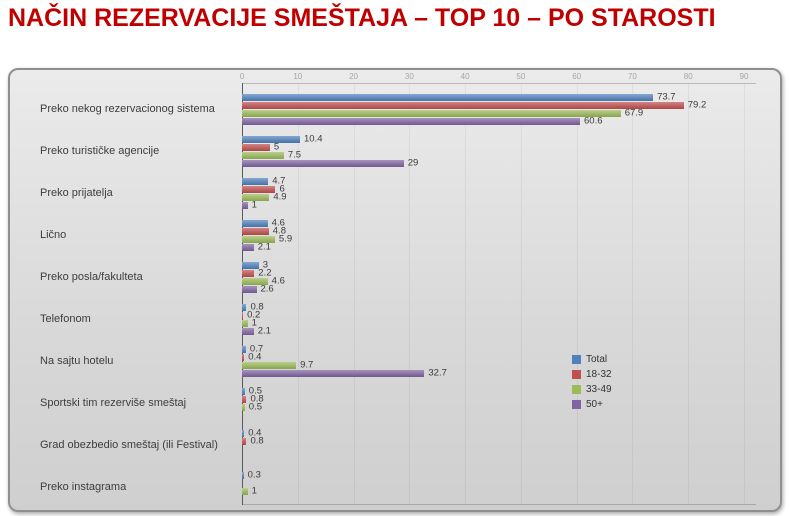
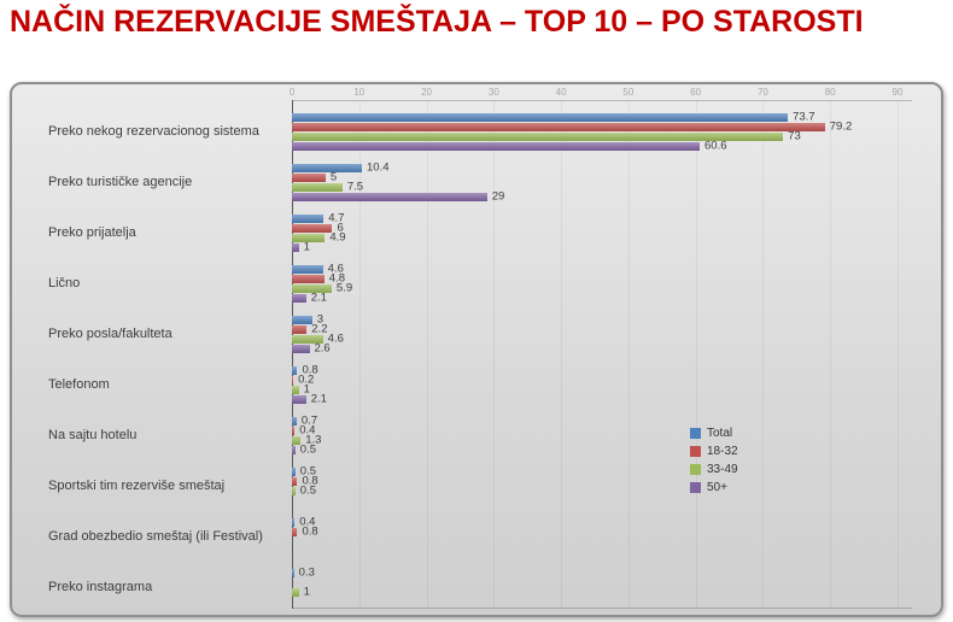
33-49/Preko nekog rezervacionog sistema: 67.9 -> 73
33-49/Na sajtu hotelu: 9.7 -> 1.3
50+/Na sajtu hotelu: 32.7 -> 0.5
